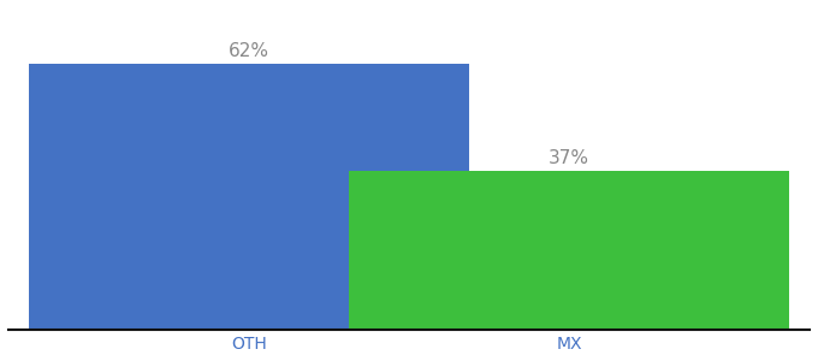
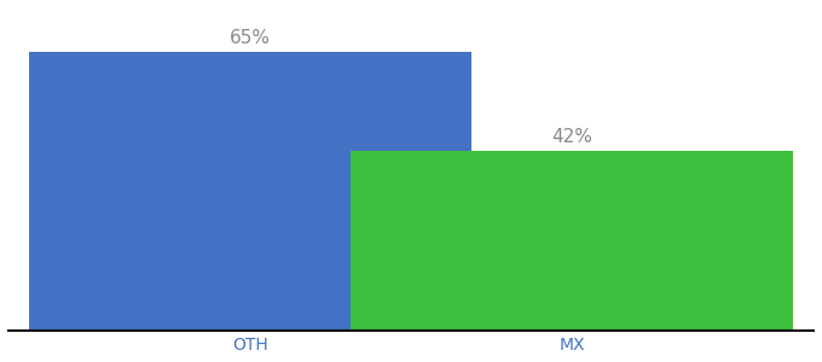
OTH: 62% -> 65%
MX: 37% -> 42%
